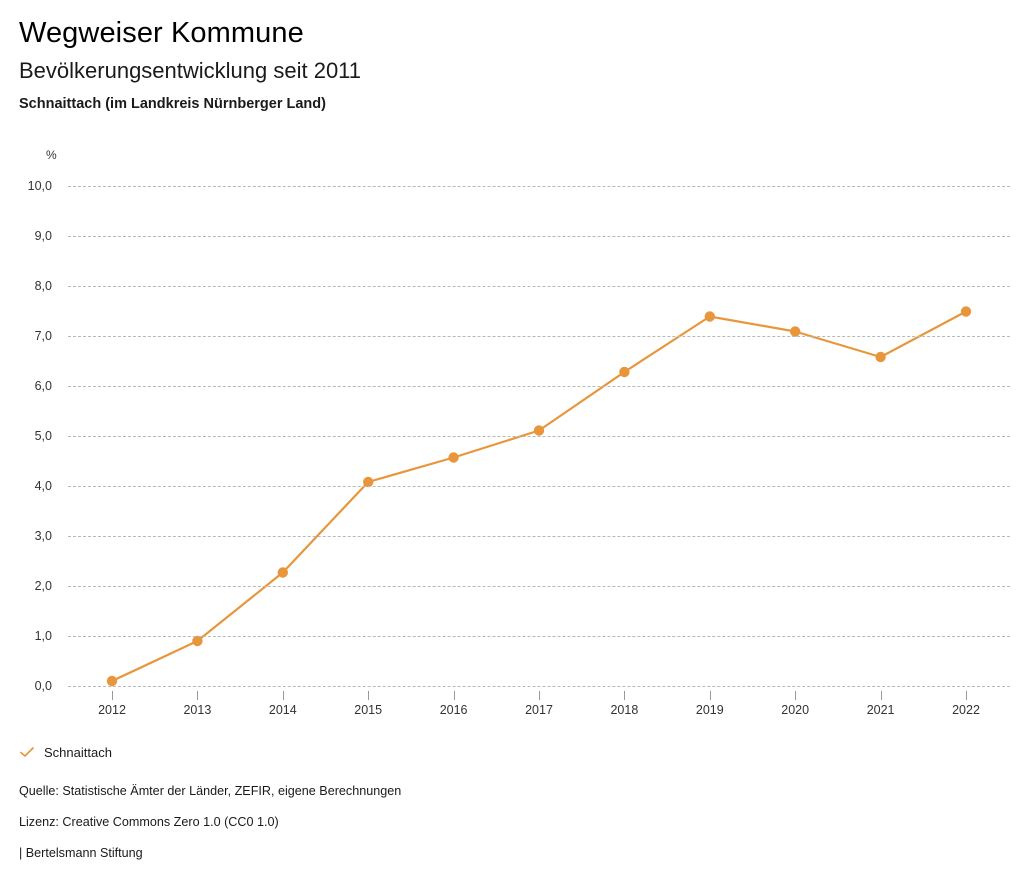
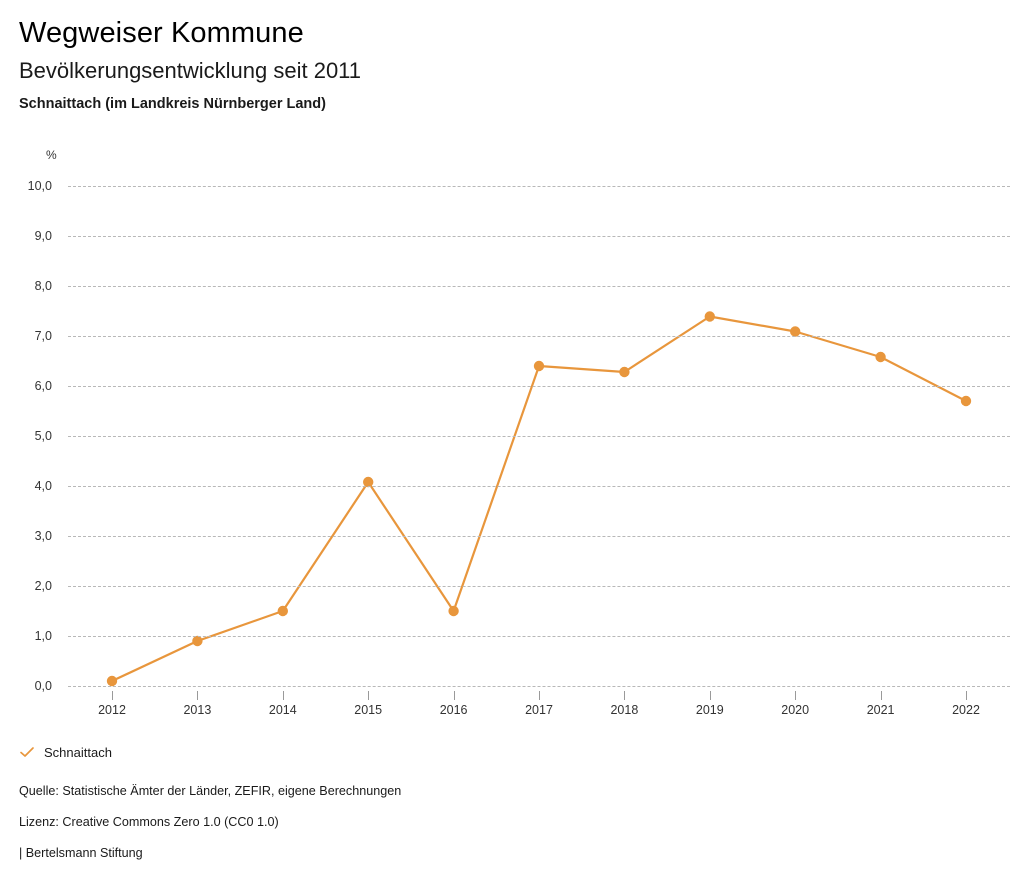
2014: 2,3 -> 1,5
2016: 4,6 -> 1,5
2017: 5,1 -> 6,4
2022: 7,5 -> 5,7
